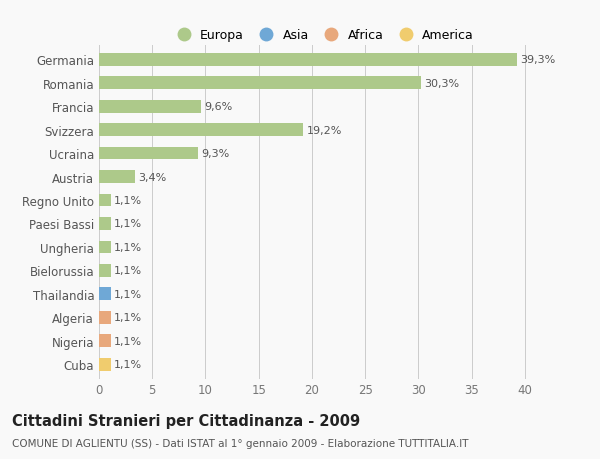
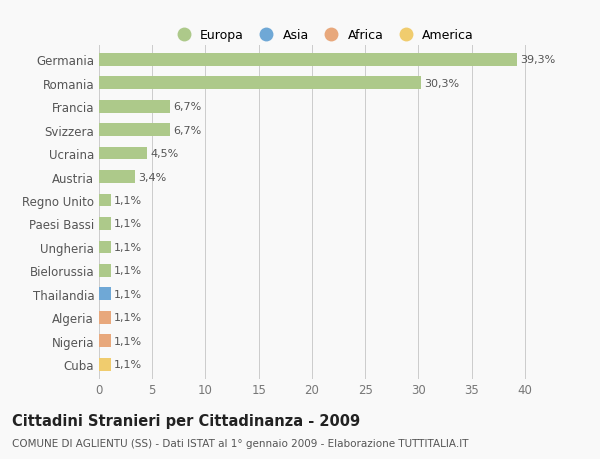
Francia: 9,6% -> 6,7%
Svizzera: 19,2% -> 6,7%
Ucraina: 9,3% -> 4,5%
